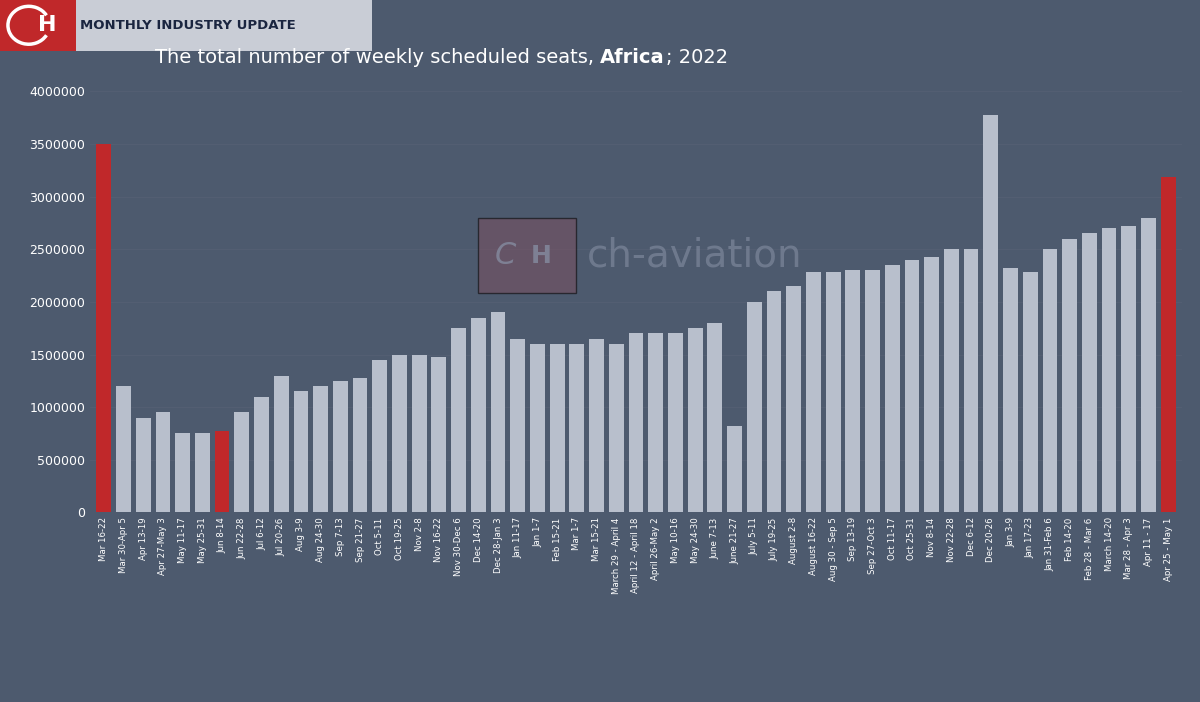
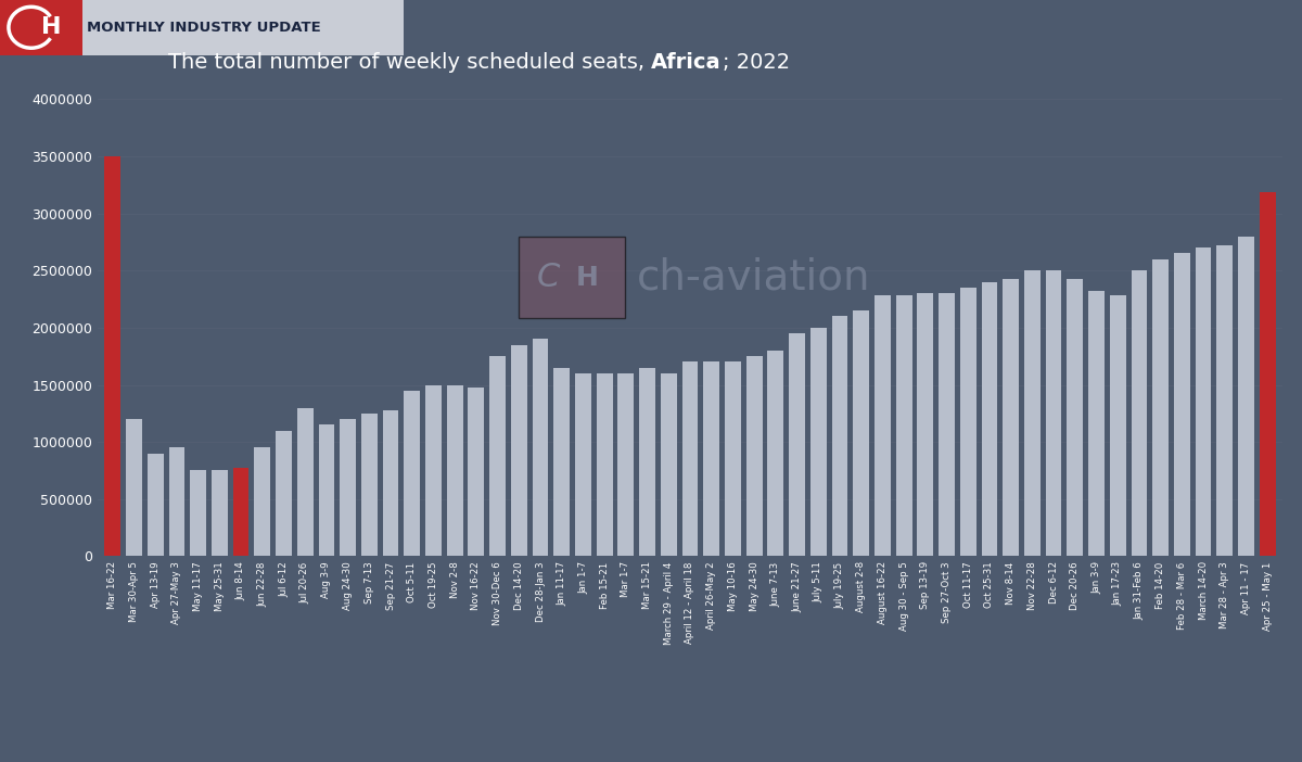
June 21-27: 820000 -> 1950000
Dec 20-26: 3770000 -> 2430000
